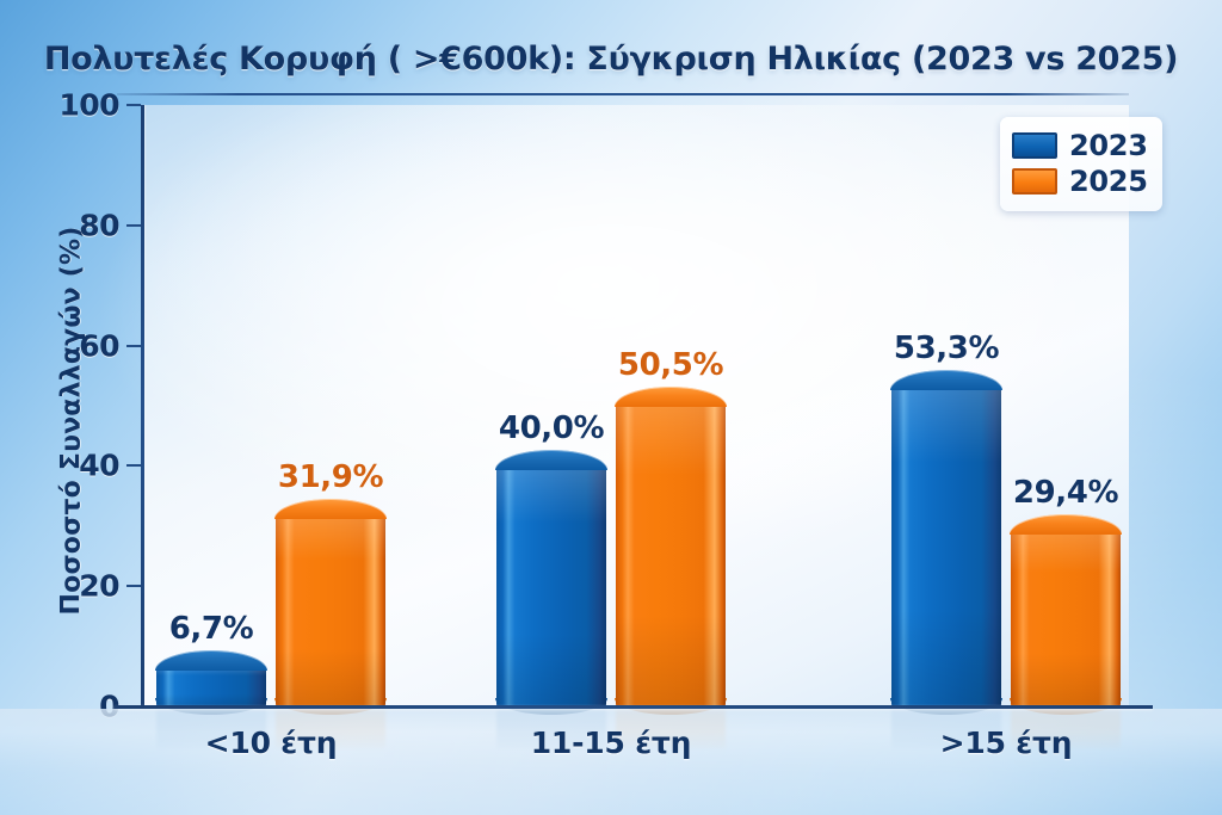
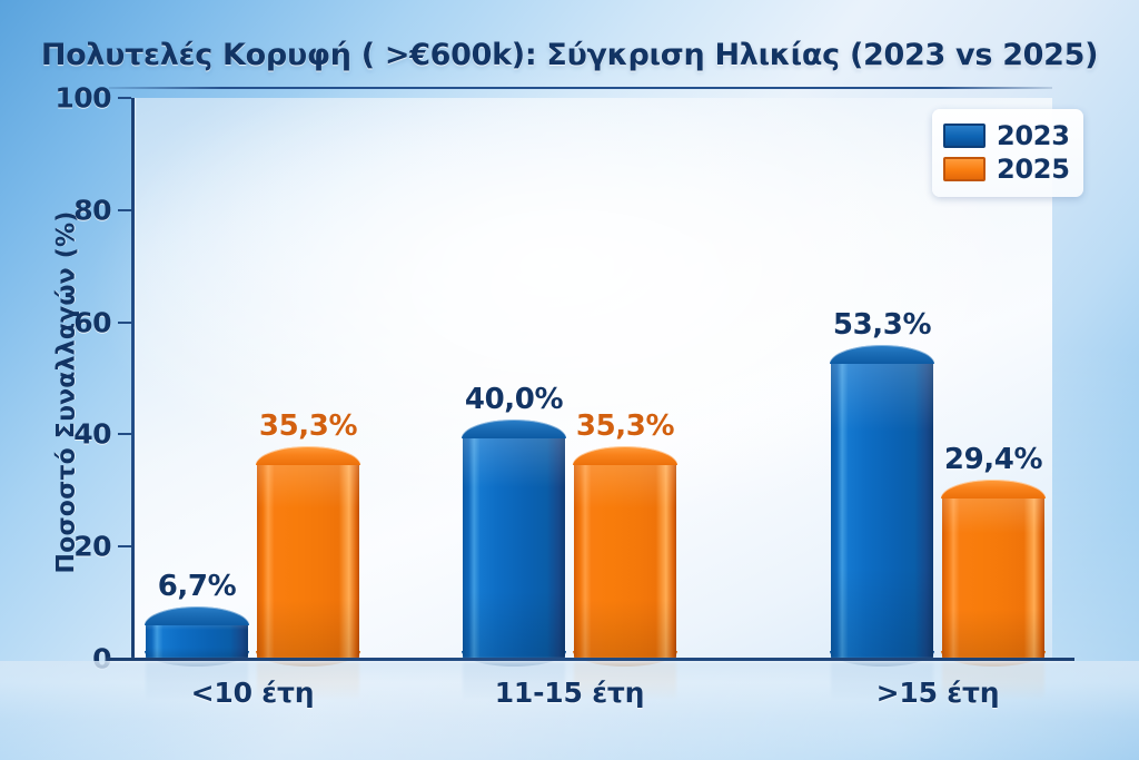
2025/<10 έτη: 31,9% -> 35,3%
2025/11-15 έτη: 50,5% -> 35,3%
